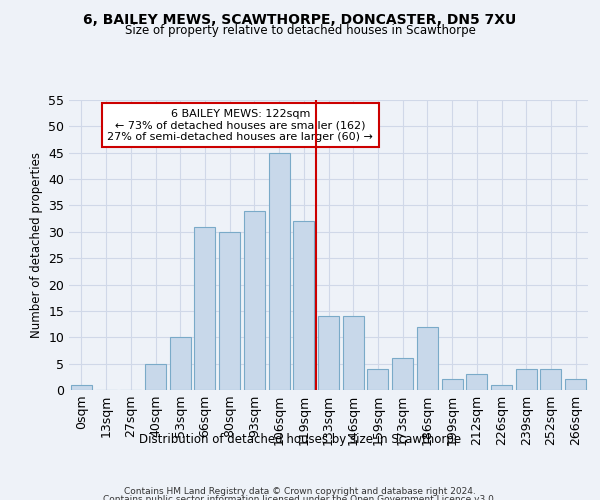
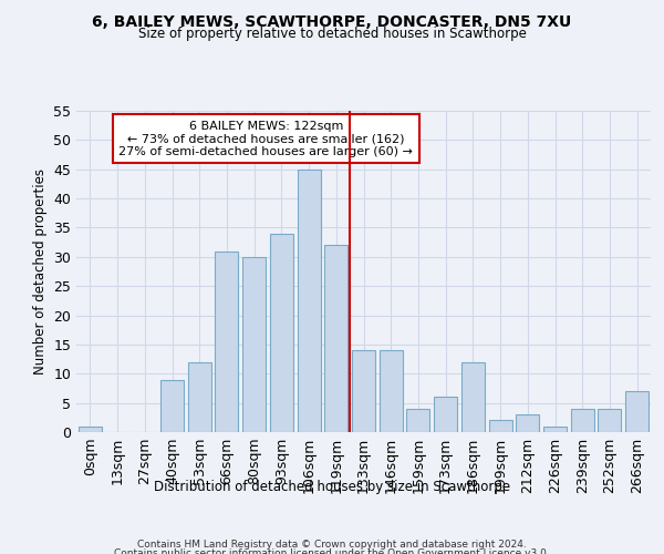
40sqm: 5 -> 9
53sqm: 10 -> 12
266sqm: 2 -> 7
